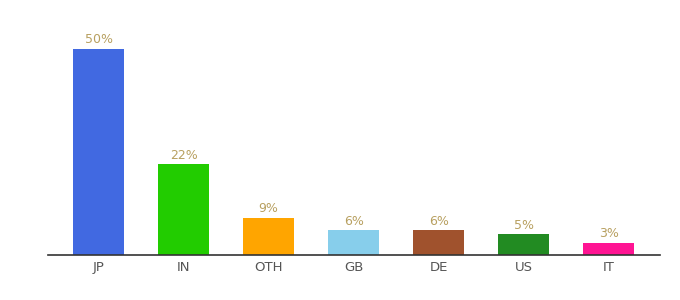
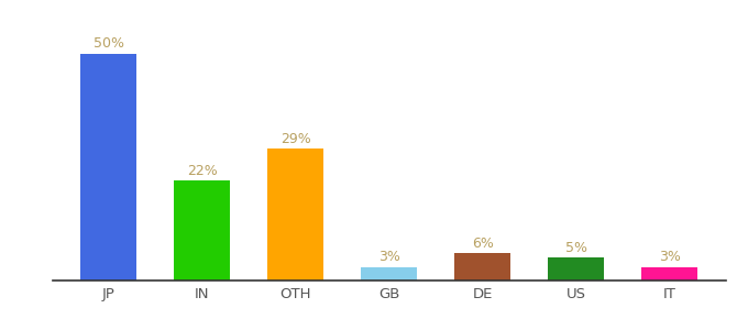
OTH: 9% -> 29%
GB: 6% -> 3%
